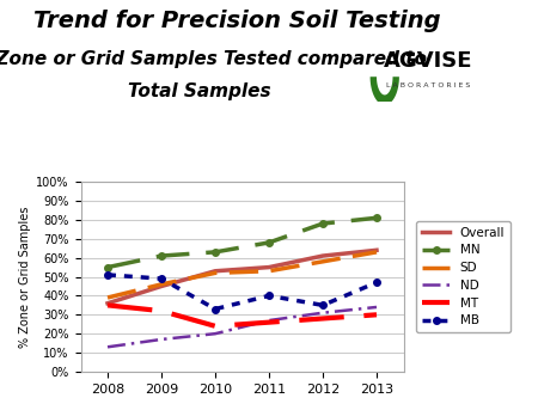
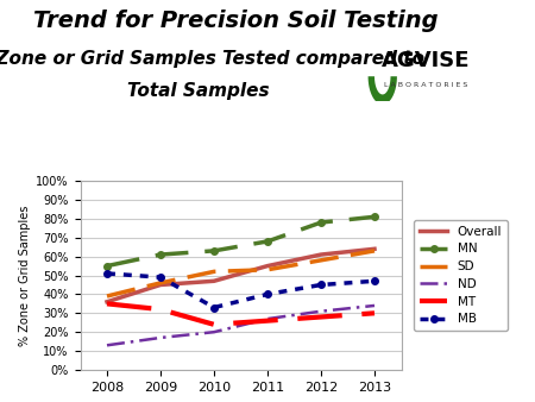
Overall/2010: 53% -> 47%
MB/2012: 35% -> 45%
